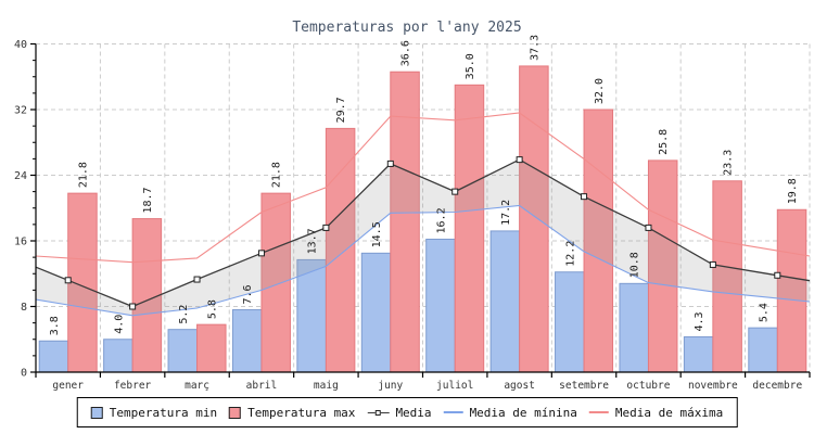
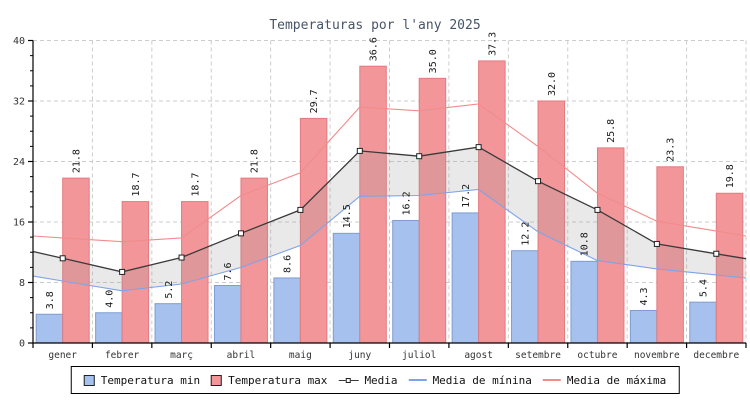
Media/febrer: 8 -> 9
Temperatura max/març: 5.8 -> 18.7
Temperatura min/maig: 13.7 -> 8.6
Media/juliol: 22 -> 25
